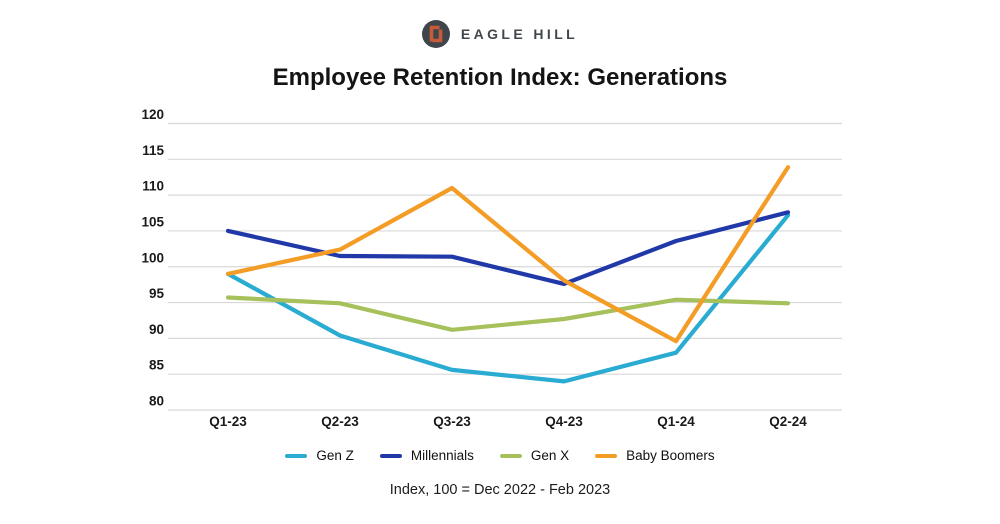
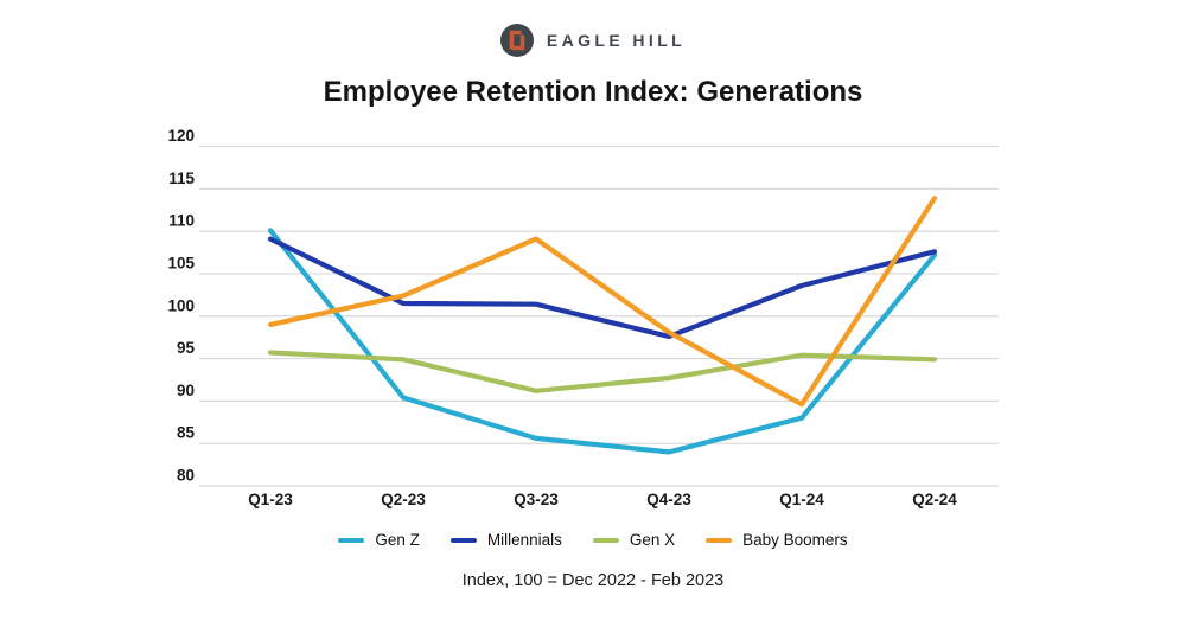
Gen Z/Q1-23: 99 -> 110
Millennials/Q1-23: 105 -> 109
Baby Boomers/Q3-23: 111 -> 109
